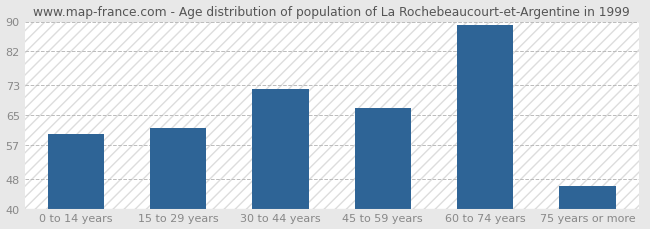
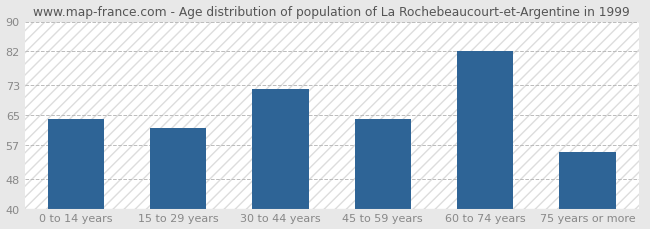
0 to 14 years: 60.0 -> 64.0
45 to 59 years: 67.0 -> 64.0
60 to 74 years: 89.0 -> 82.0
75 years or more: 46.0 -> 55.0
